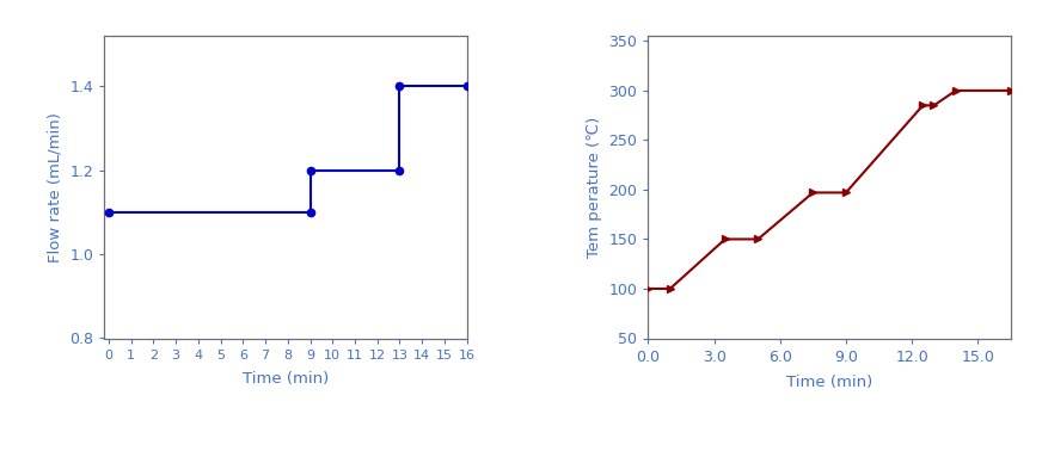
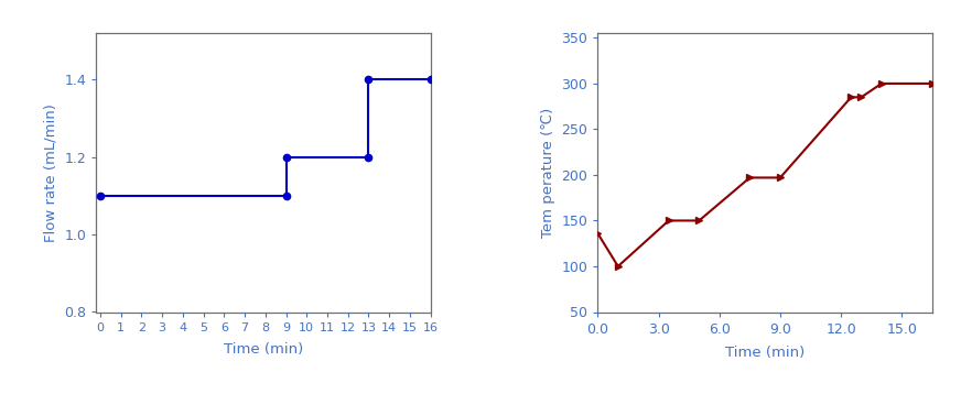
0.0: 100 -> 136
